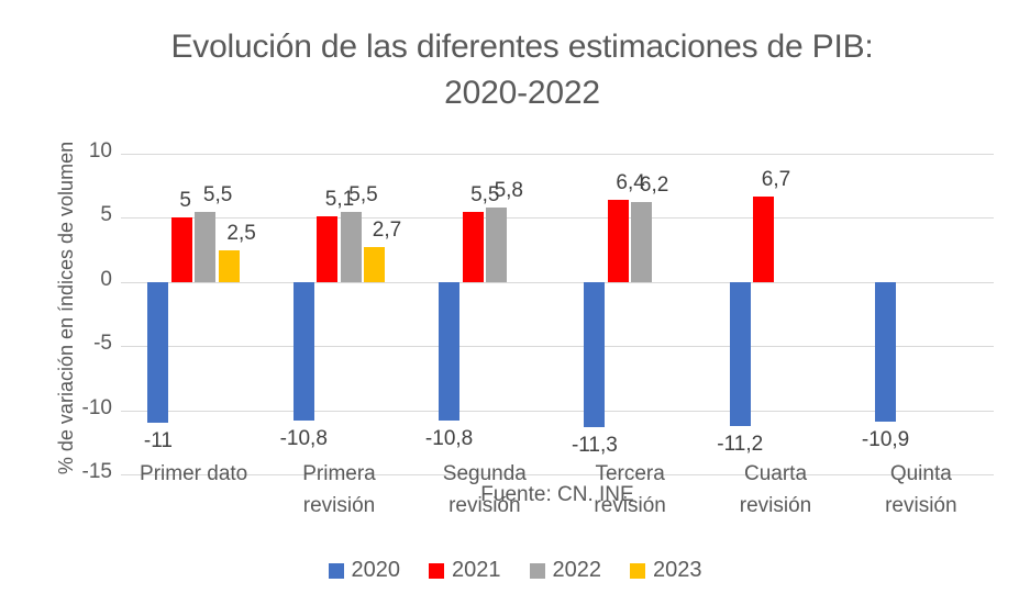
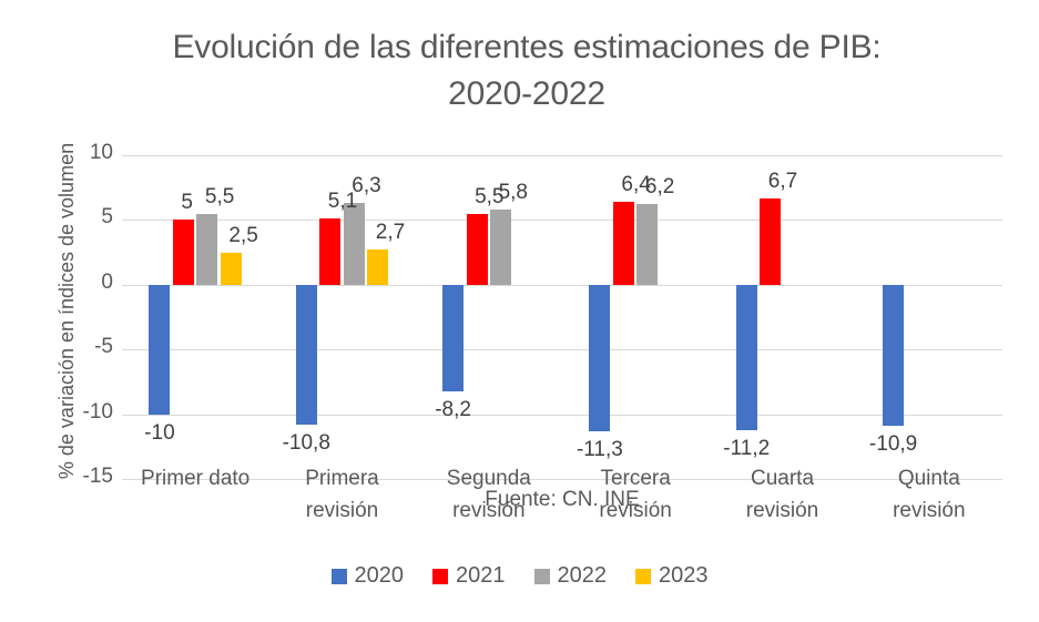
2020/Primer dato: -11 -> -10
2022/Primera revisión: 5,5 -> 6,3
2020/Segunda revisión: -10,8 -> -8,2
